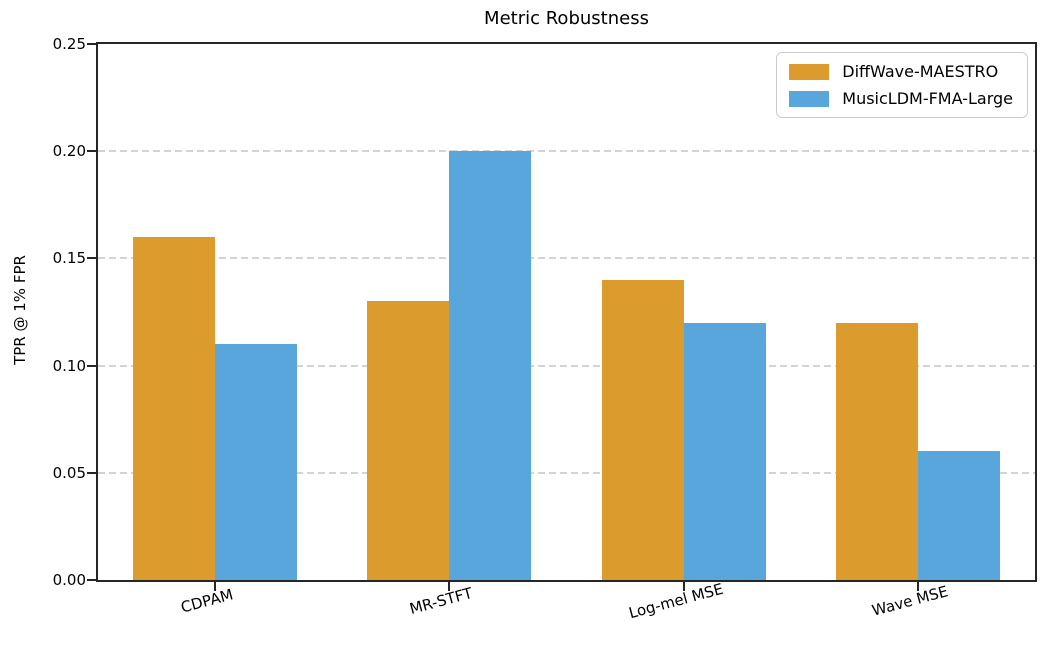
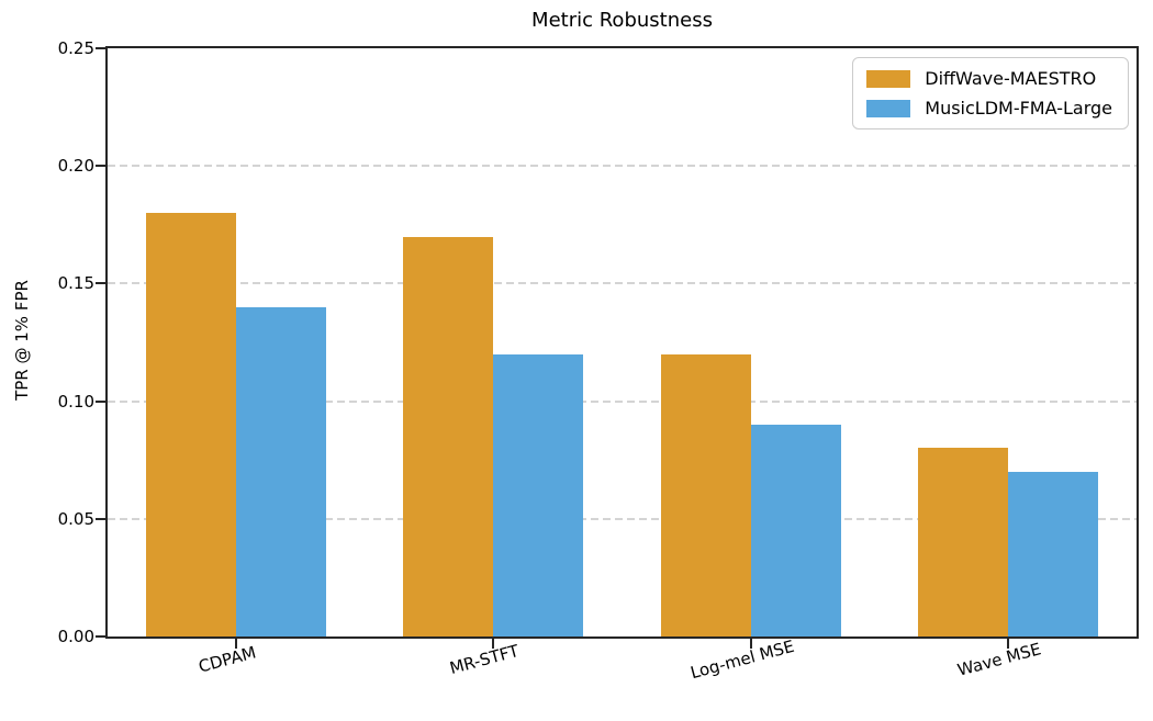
DiffWave-MAESTRO/CDPAM: 0.16 -> 0.18
MusicLDM-FMA-Large/CDPAM: 0.11 -> 0.14
DiffWave-MAESTRO/MR-STFT: 0.13 -> 0.17
MusicLDM-FMA-Large/MR-STFT: 0.20 -> 0.12
DiffWave-MAESTRO/Log-mel MSE: 0.14 -> 0.12
MusicLDM-FMA-Large/Log-mel MSE: 0.12 -> 0.09
DiffWave-MAESTRO/Wave MSE: 0.12 -> 0.08
MusicLDM-FMA-Large/Wave MSE: 0.06 -> 0.07
